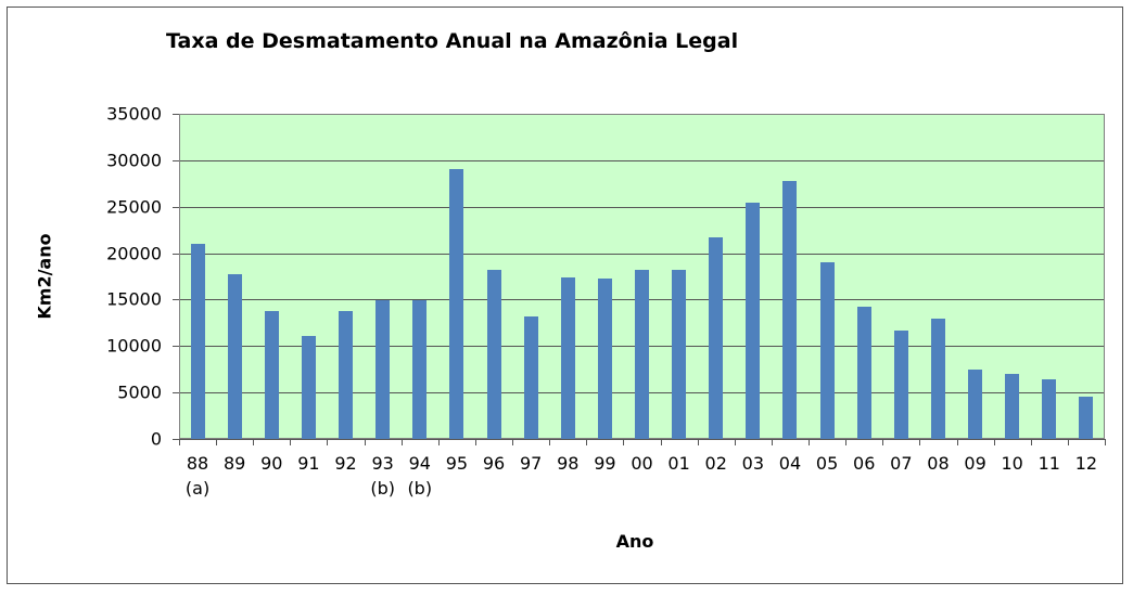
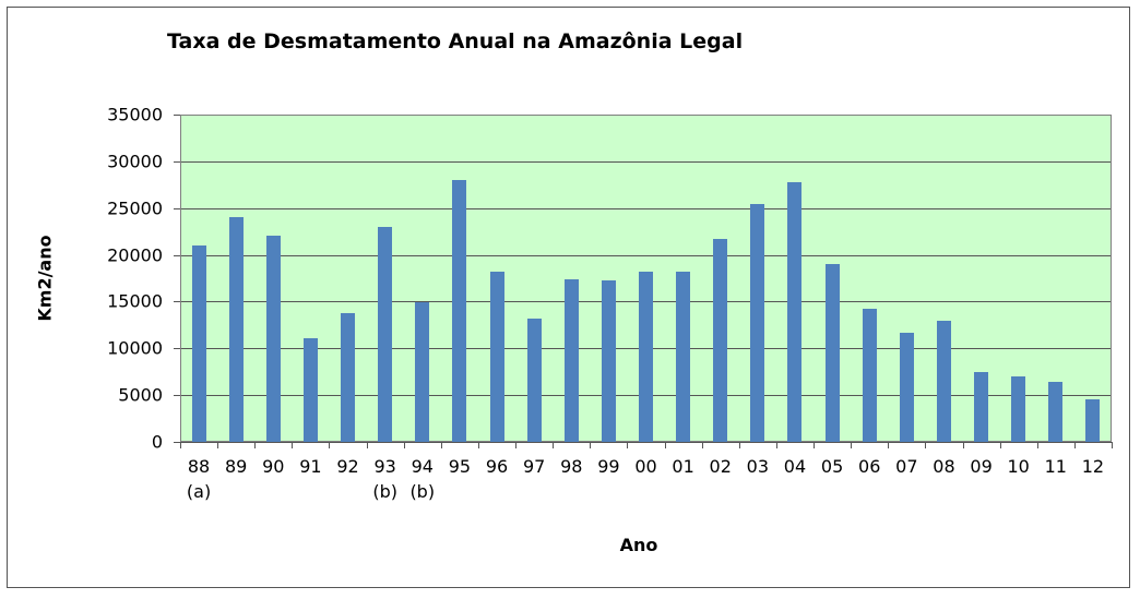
89: 18000 -> 24000
90: 14000 -> 22000
93: 15000 -> 23000
95: 29000 -> 28000
